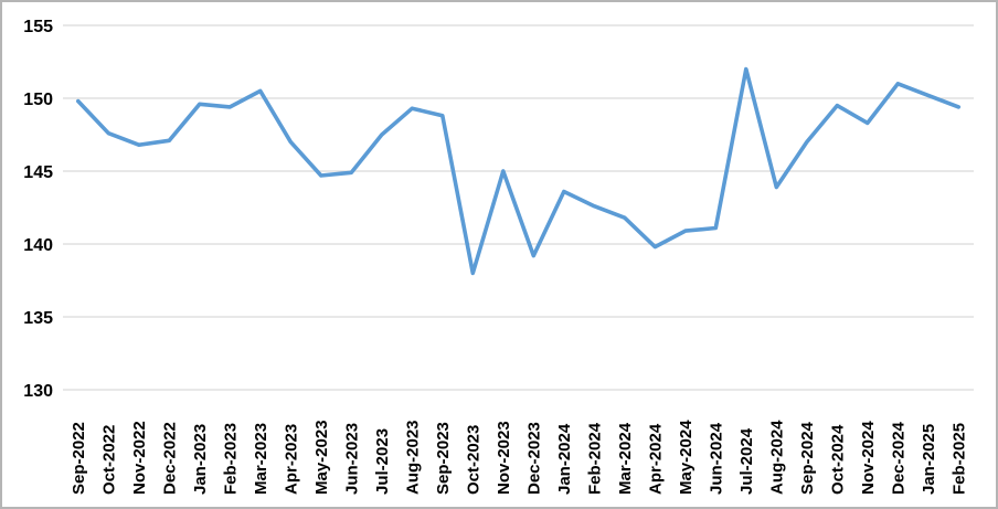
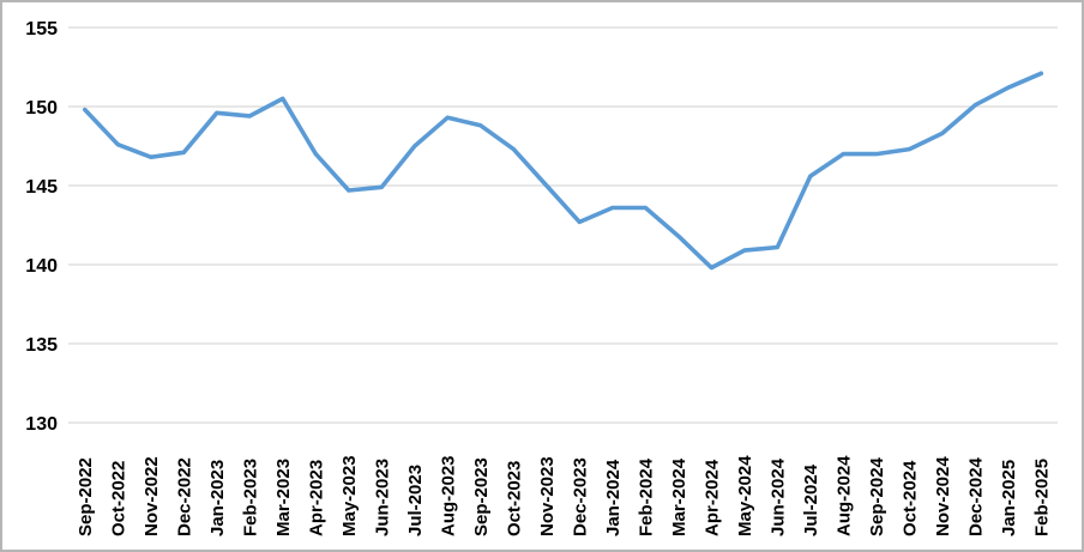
Oct-2023: 138.0 -> 147.3
Dec-2023: 139.2 -> 142.7
Feb-2024: 142.6 -> 143.6
Jul-2024: 152.0 -> 145.6
Aug-2024: 143.9 -> 147.0
Oct-2024: 149.5 -> 147.3
Dec-2024: 151.0 -> 150.1
Jan-2025: 150.2 -> 151.2
Feb-2025: 149.4 -> 152.1
